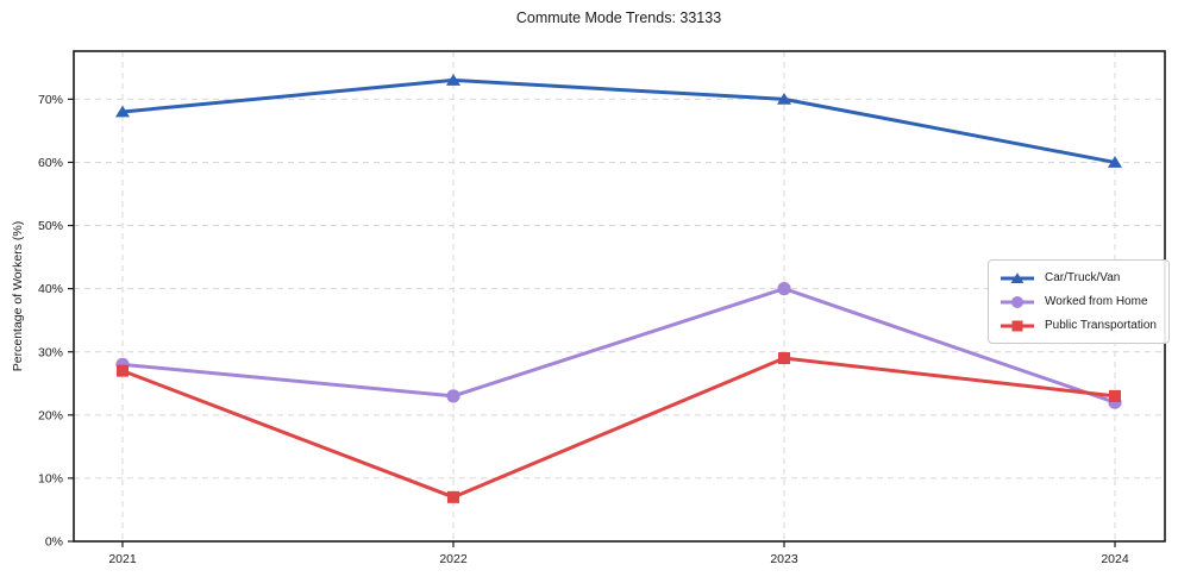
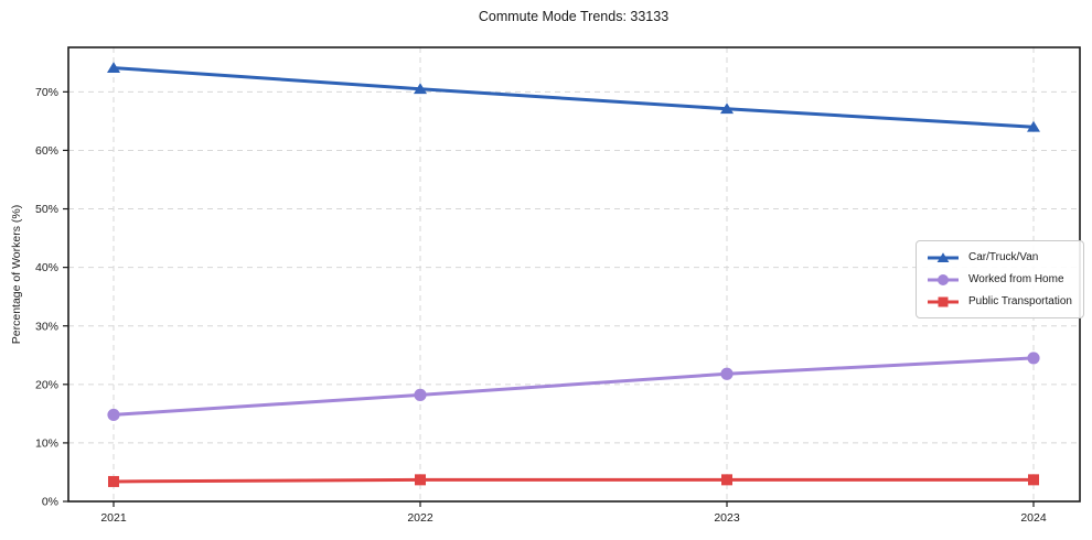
Car/Truck/Van/2021: 68% -> 74%
Worked from Home/2021: 28% -> 15%
Public Transportation/2021: 27% -> 3%
Car/Truck/Van/2022: 73% -> 70%
Worked from Home/2022: 23% -> 18%
Public Transportation/2022: 7% -> 4%
Car/Truck/Van/2023: 70% -> 67%
Worked from Home/2023: 40% -> 22%
Public Transportation/2023: 29% -> 4%
Car/Truck/Van/2024: 60% -> 64%
Worked from Home/2024: 22% -> 24%
Public Transportation/2024: 23% -> 4%
